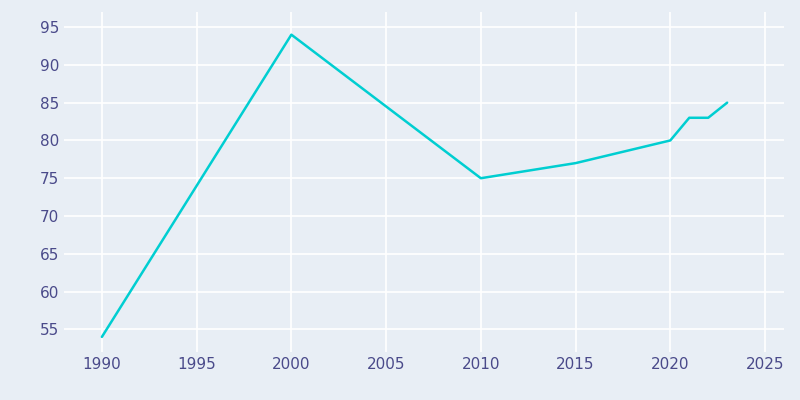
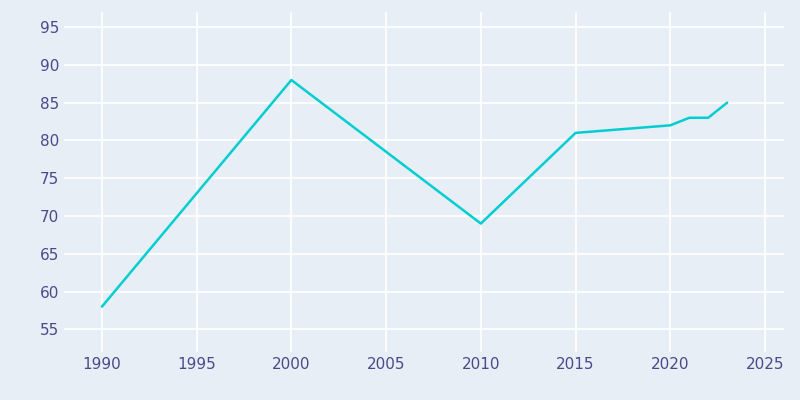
1990: 54 -> 58
2000: 94 -> 88
2010: 75 -> 69
2015: 77 -> 81
2020: 80 -> 82
